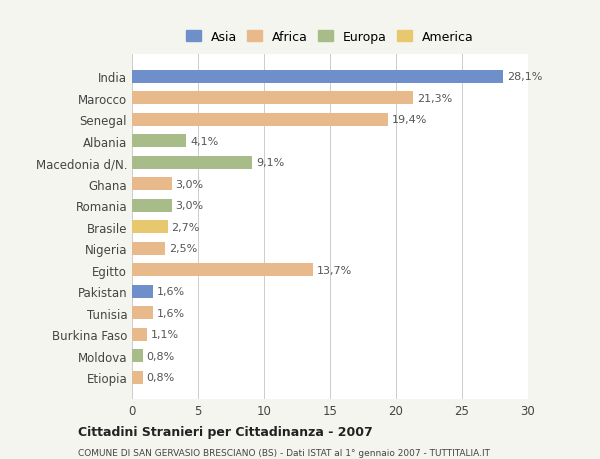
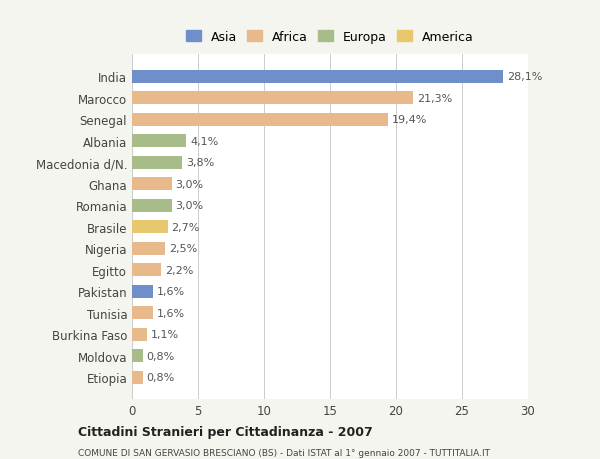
Macedonia d/N.: 9,1% -> 3,8%
Egitto: 13,7% -> 2,2%
